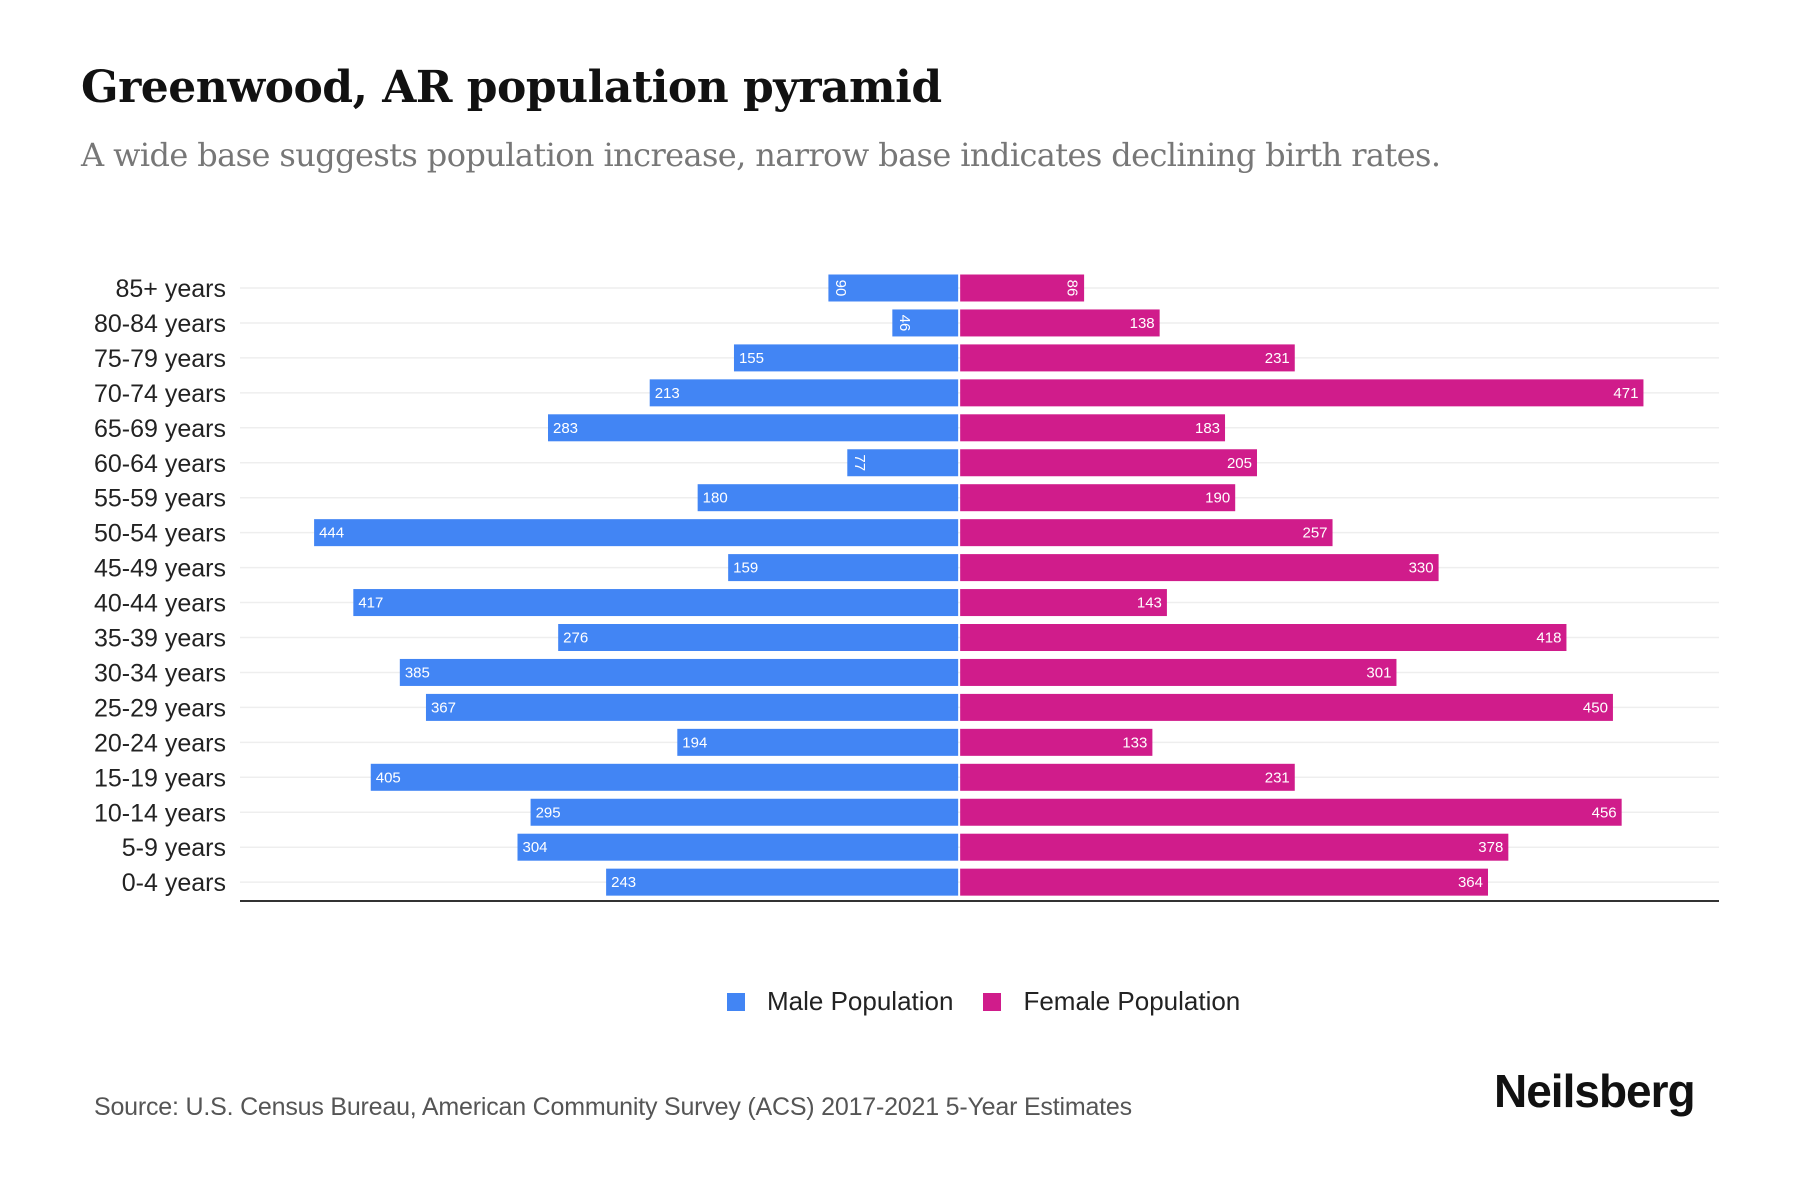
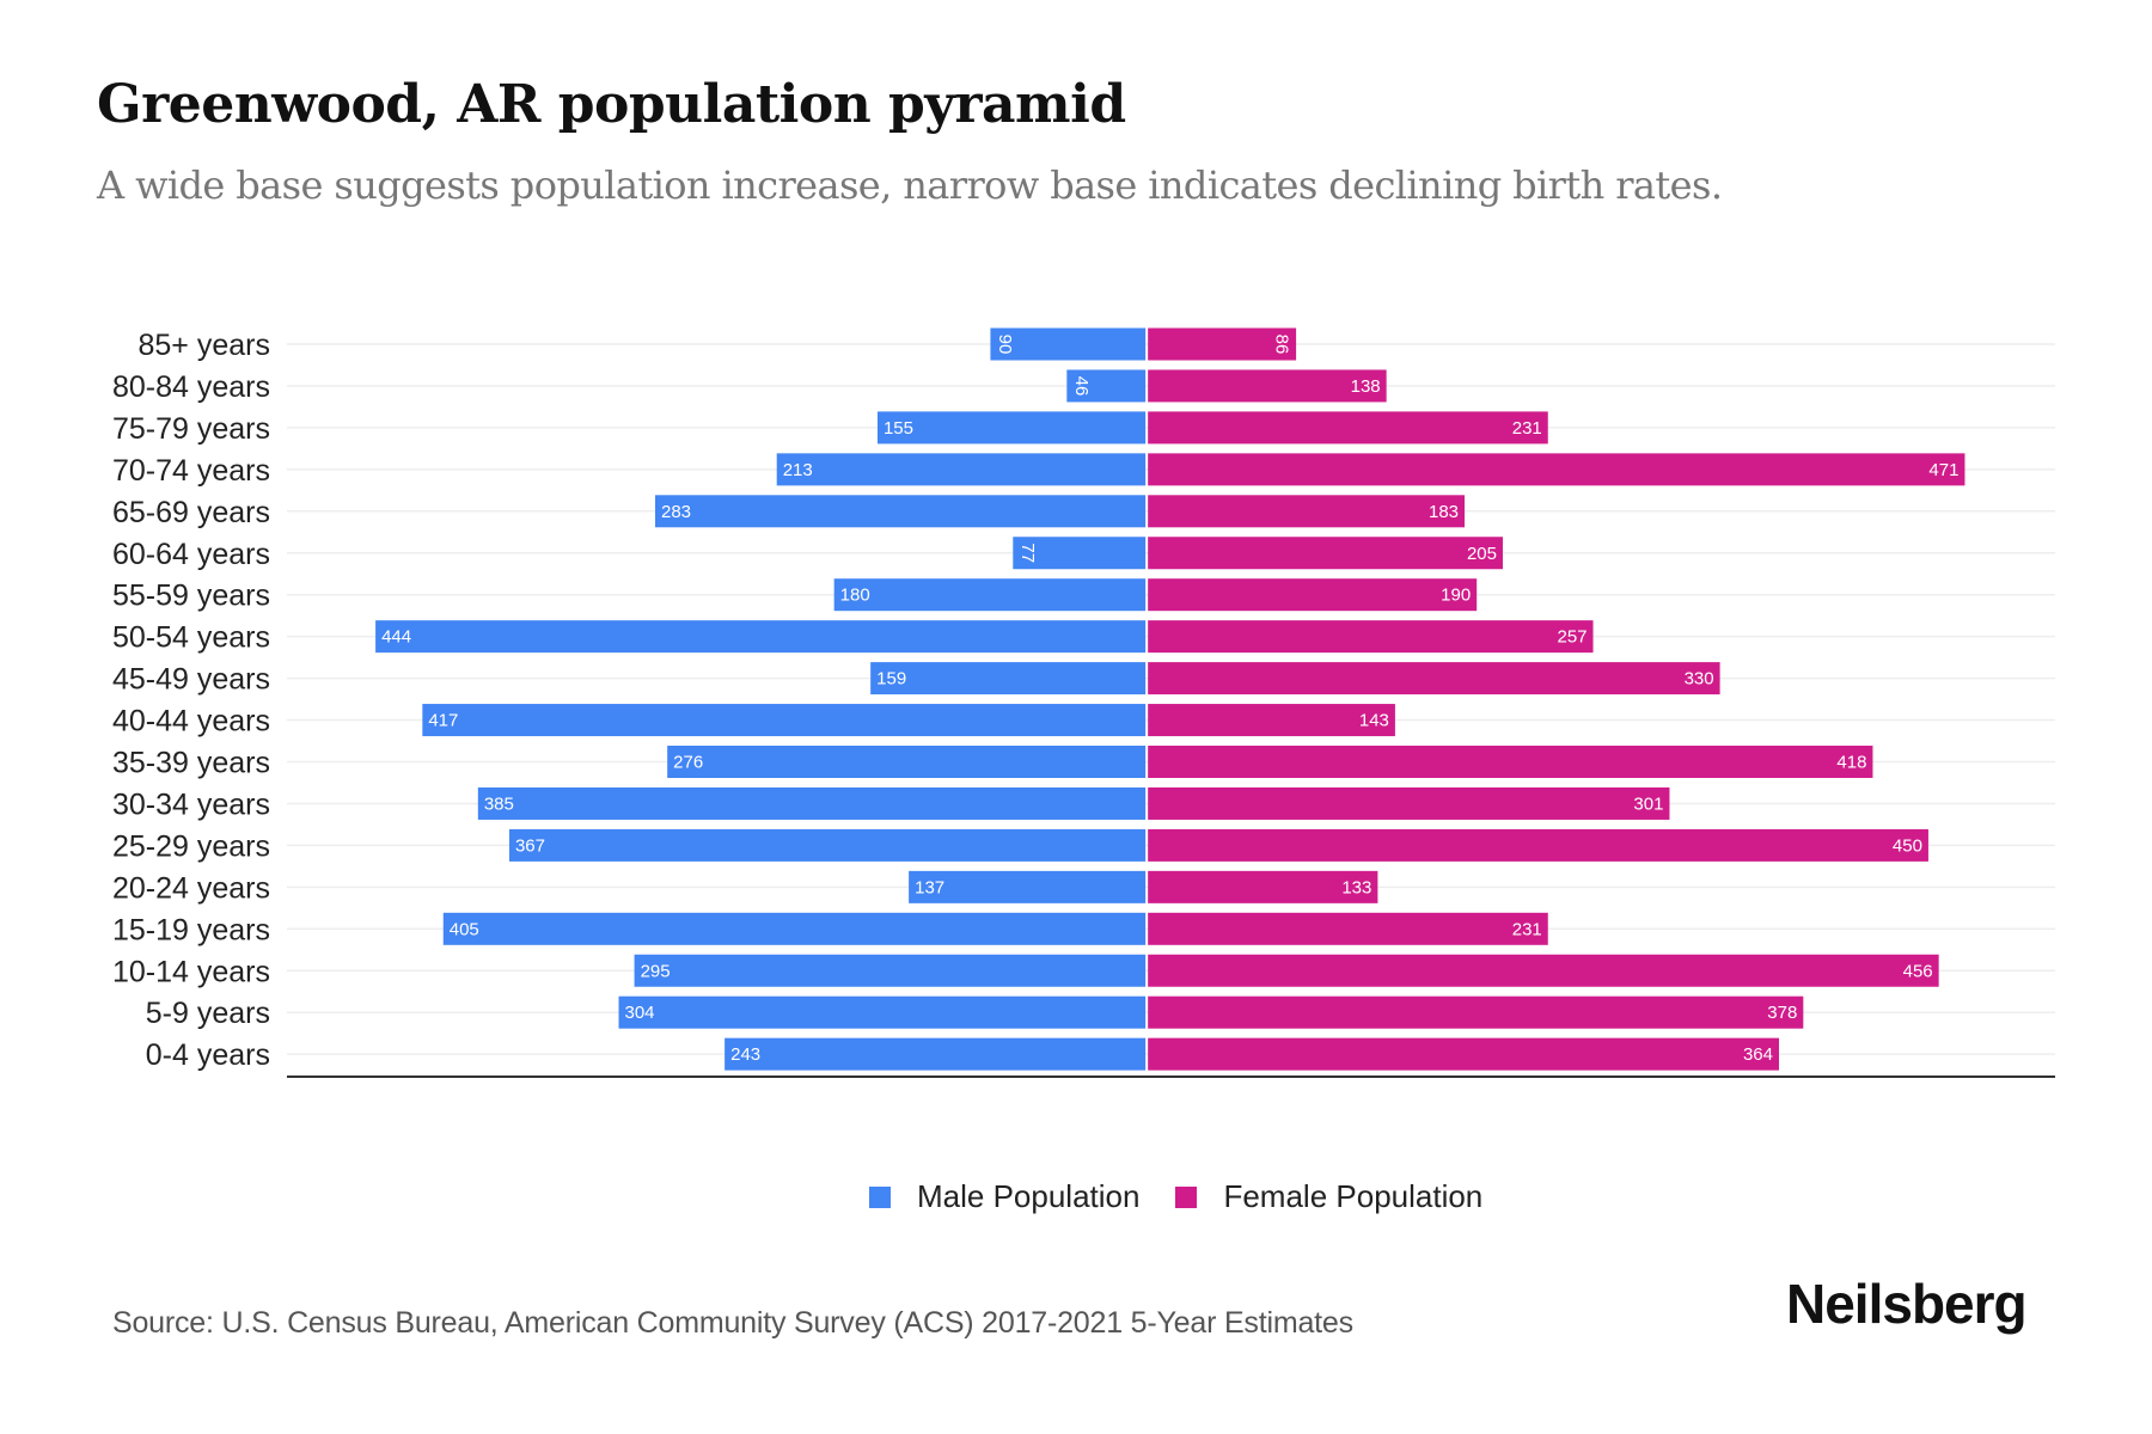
Male Population/20-24 years: 194 -> 137
